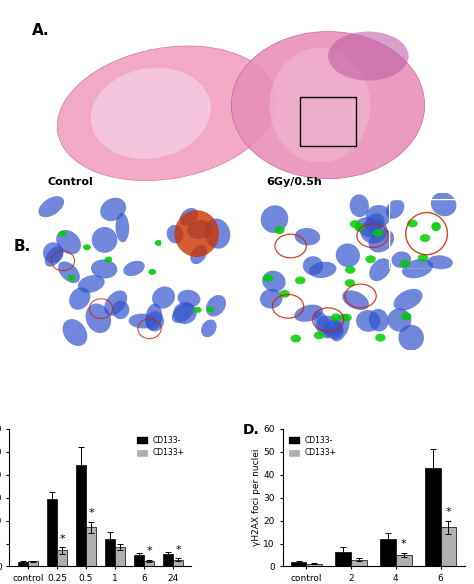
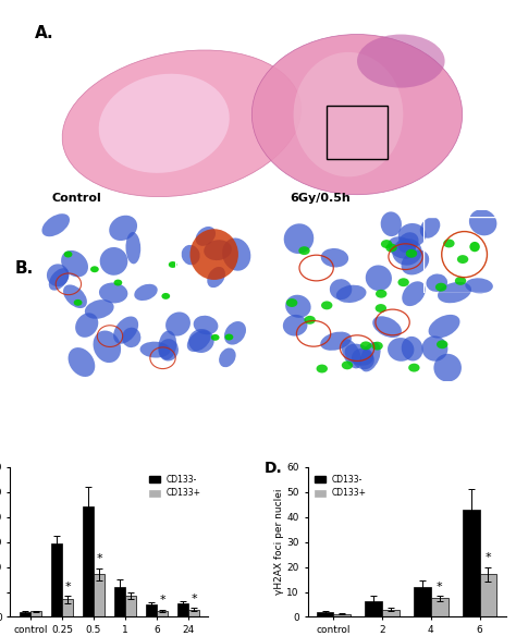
CD133+/4: 5.0 -> 7.5
